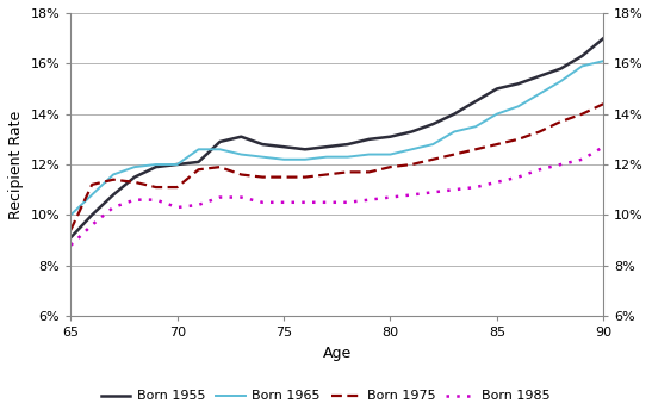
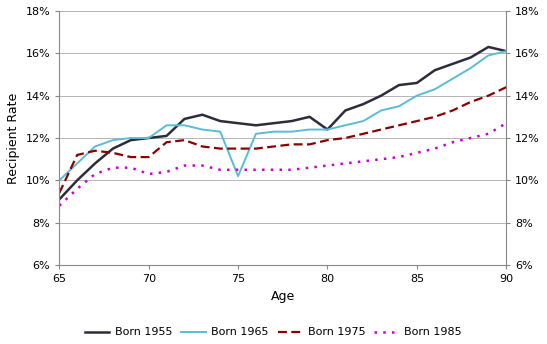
Born 1965/75: 12.2% -> 10.2%
Born 1955/80: 13.1% -> 12.4%
Born 1955/85: 15.0% -> 14.6%
Born 1955/90: 17.0% -> 16.1%
